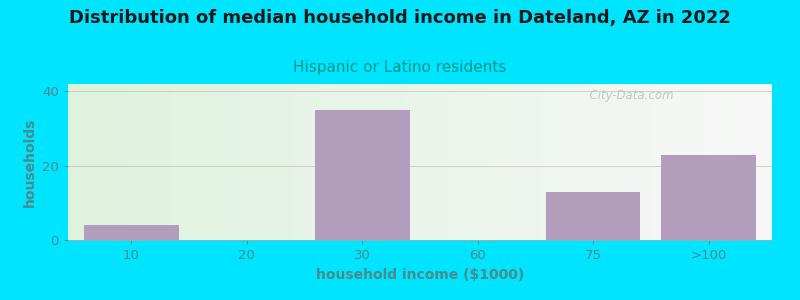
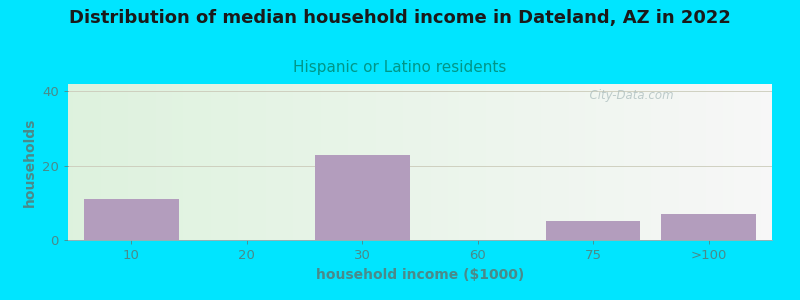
10: 4 -> 11
30: 35 -> 23
75: 13 -> 5
>100: 23 -> 7
